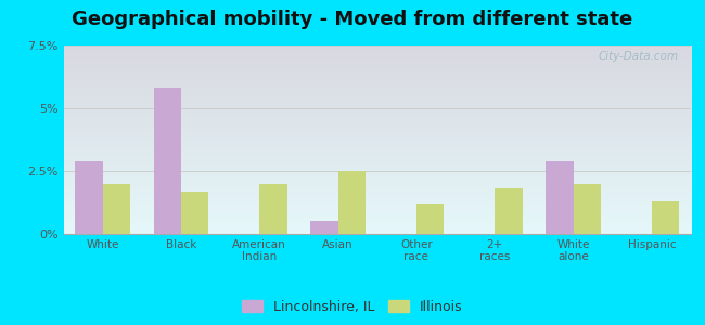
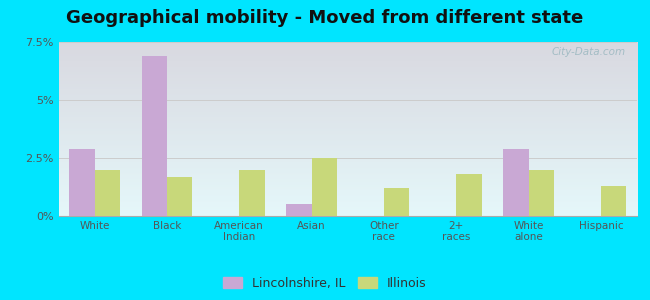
Lincolnshire, IL/Black: 5.8% -> 6.9%
